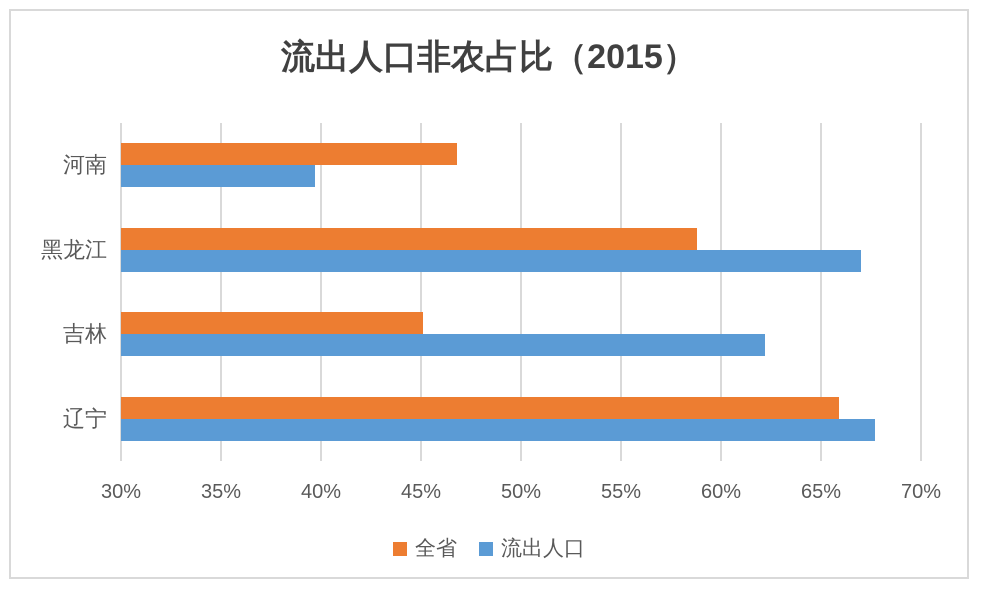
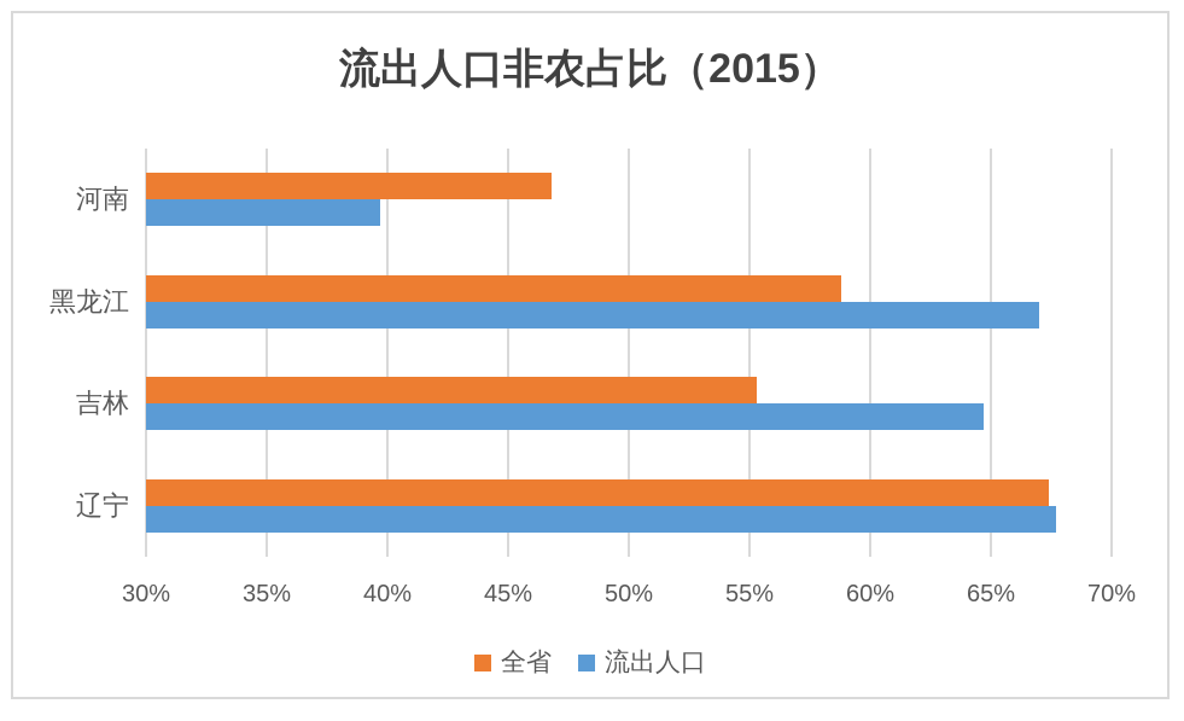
全省/吉林: 45.1% -> 55.3%
流出人口/吉林: 62.2% -> 64.7%
全省/辽宁: 65.9% -> 67.4%
